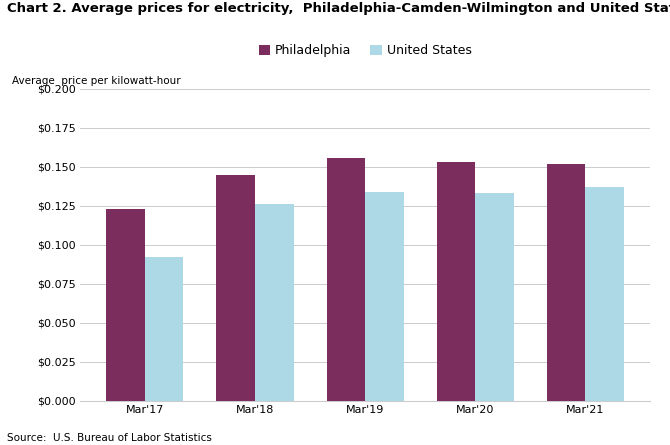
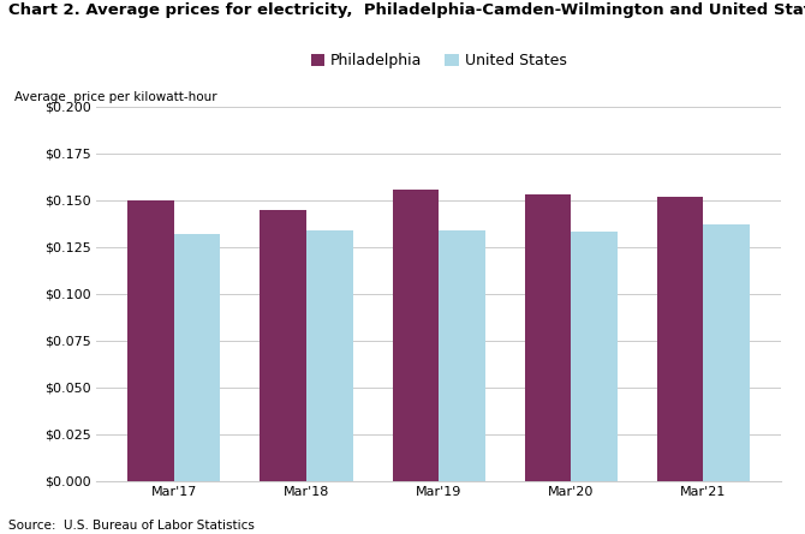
Philadelphia/Mar'17: $0.123 -> $0.150
United States/Mar'17: $0.092 -> $0.132
United States/Mar'18: $0.126 -> $0.134
